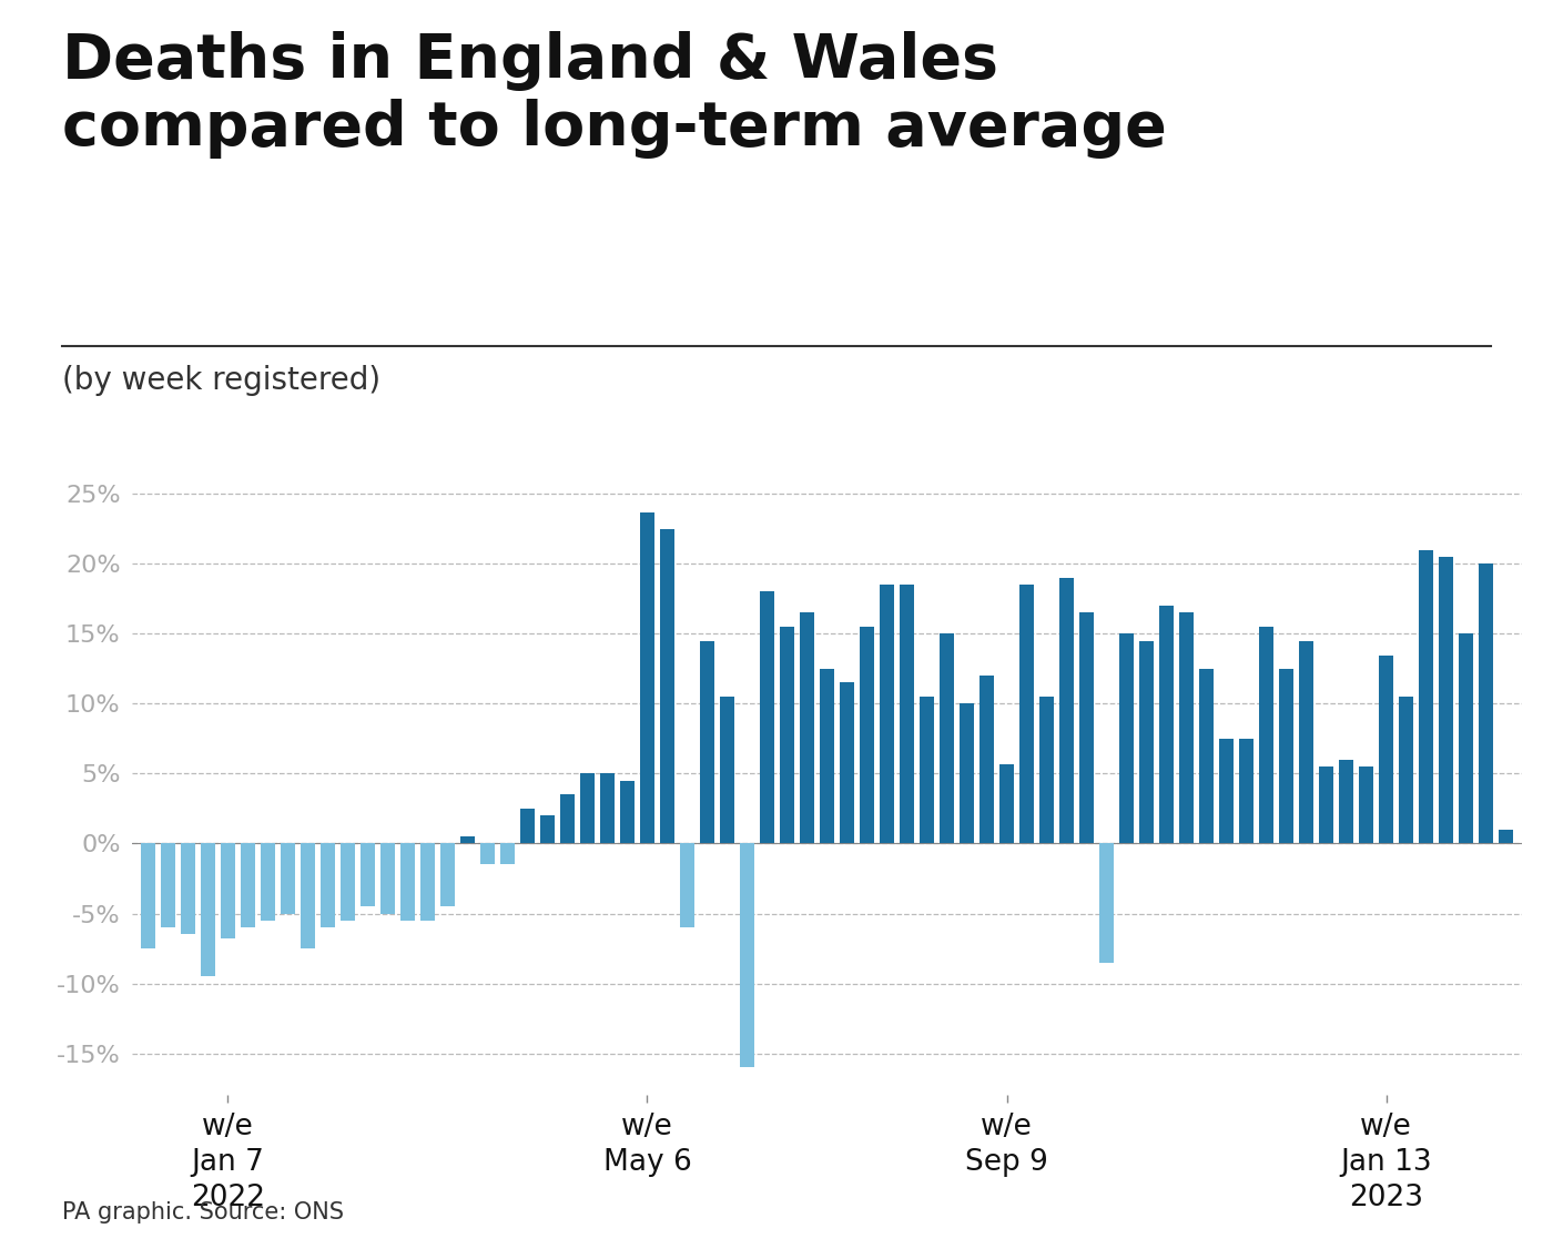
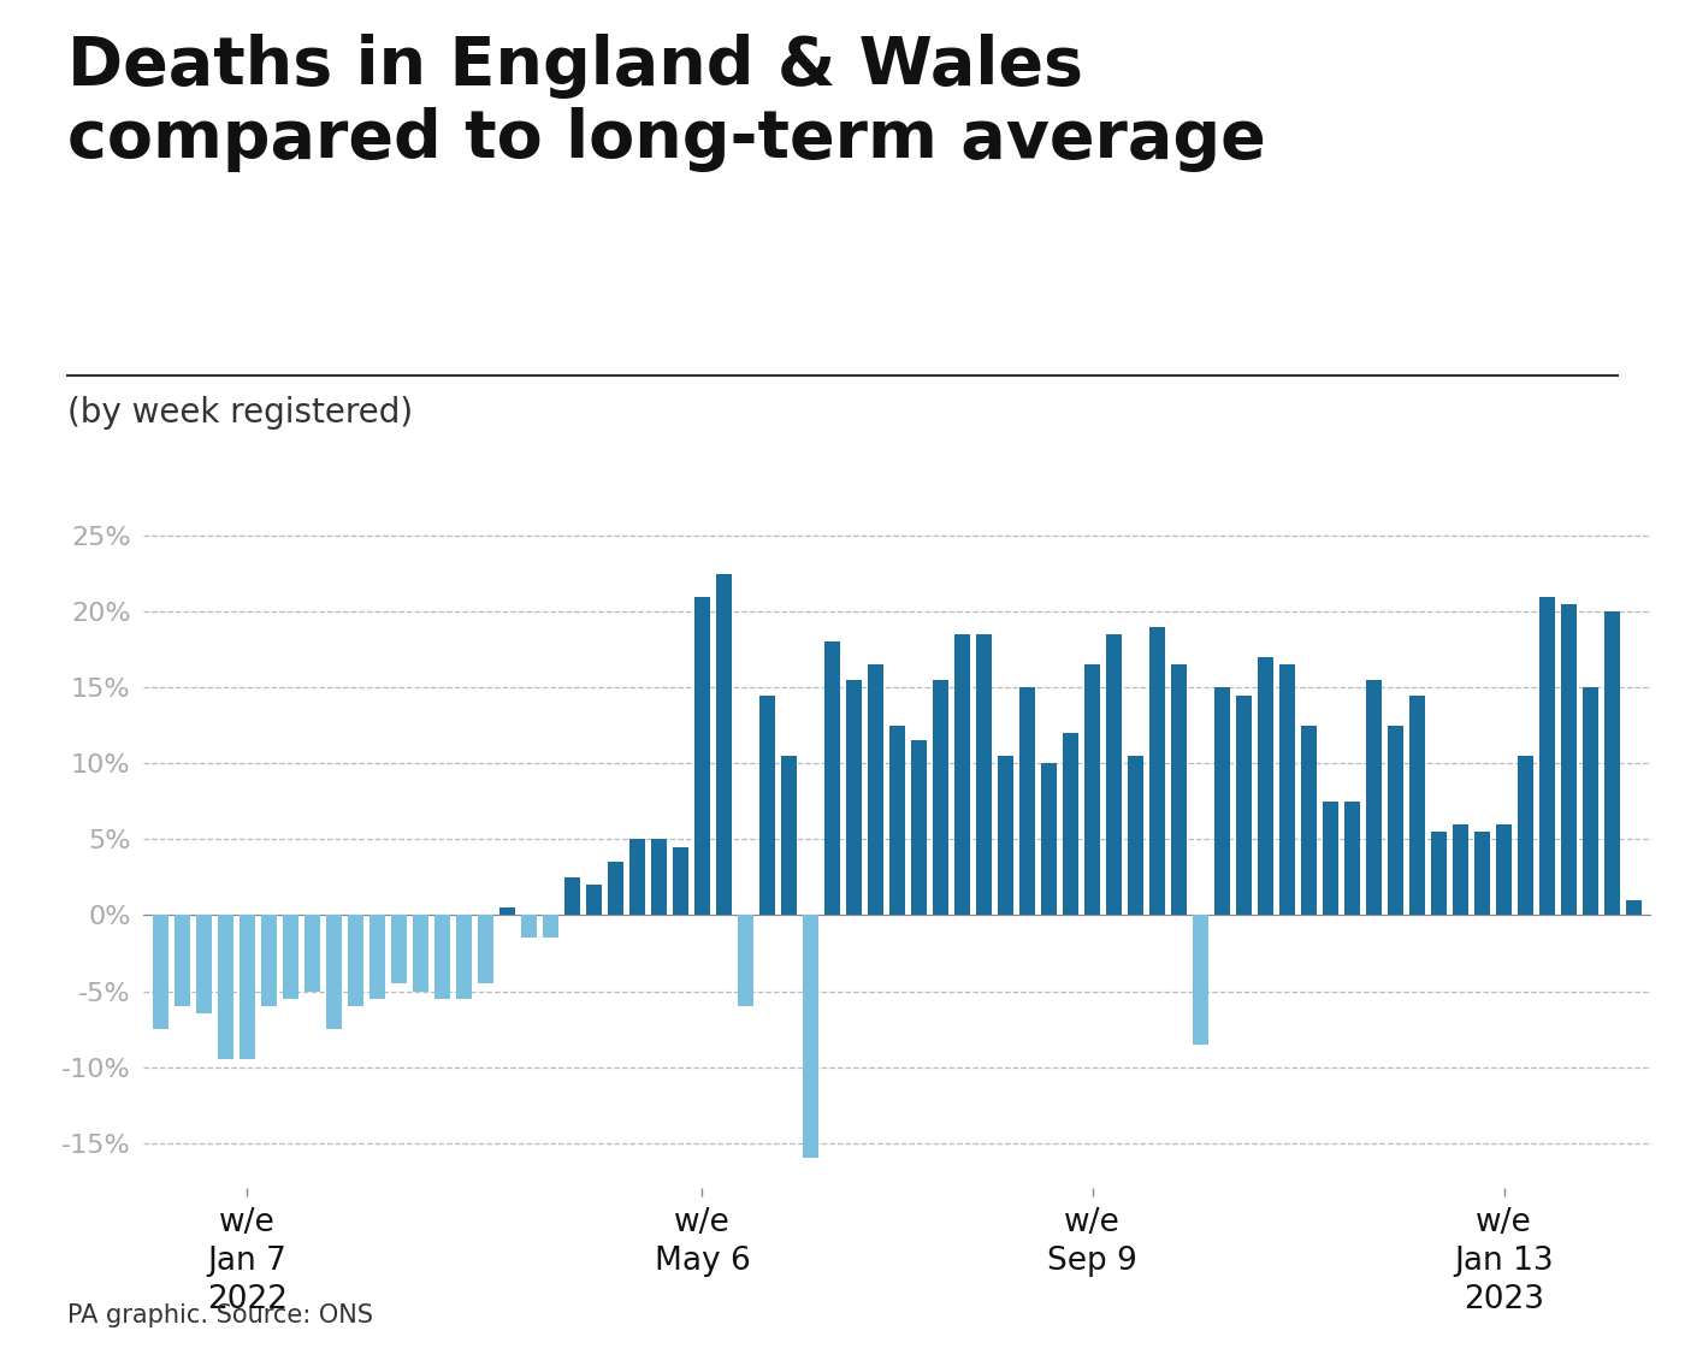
w/e Jan 7 2022: -6.8% -> -9.5%
w/e May 6: 23.7% -> 21.0%
w/e Sep 9: 5.7% -> 16.5%
w/e Jan 13 2023: 13.4% -> 6.0%
